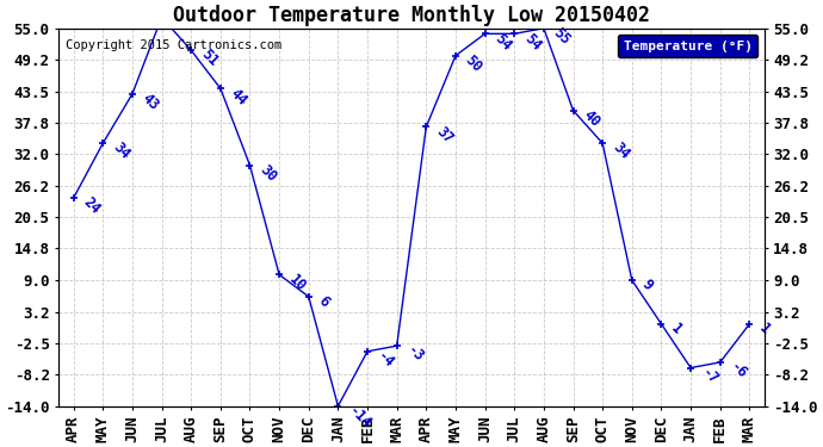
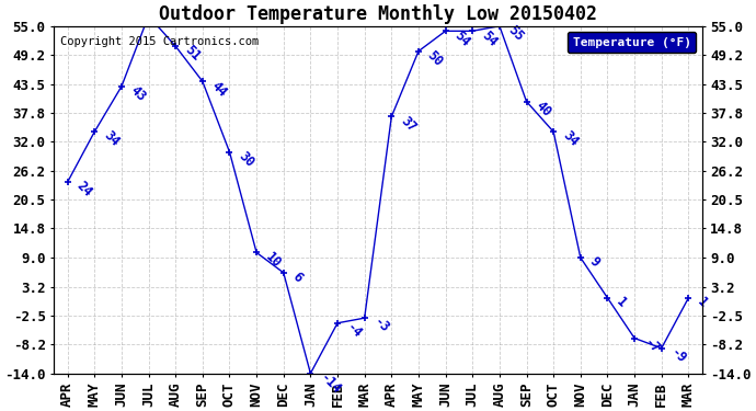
FEB: -6 -> -9
